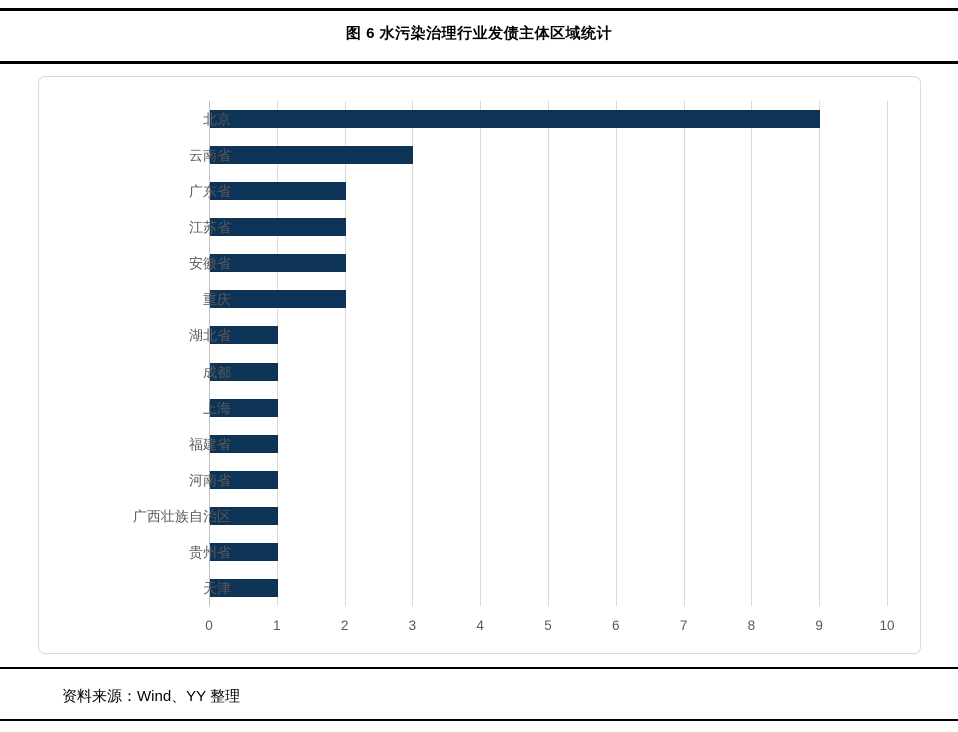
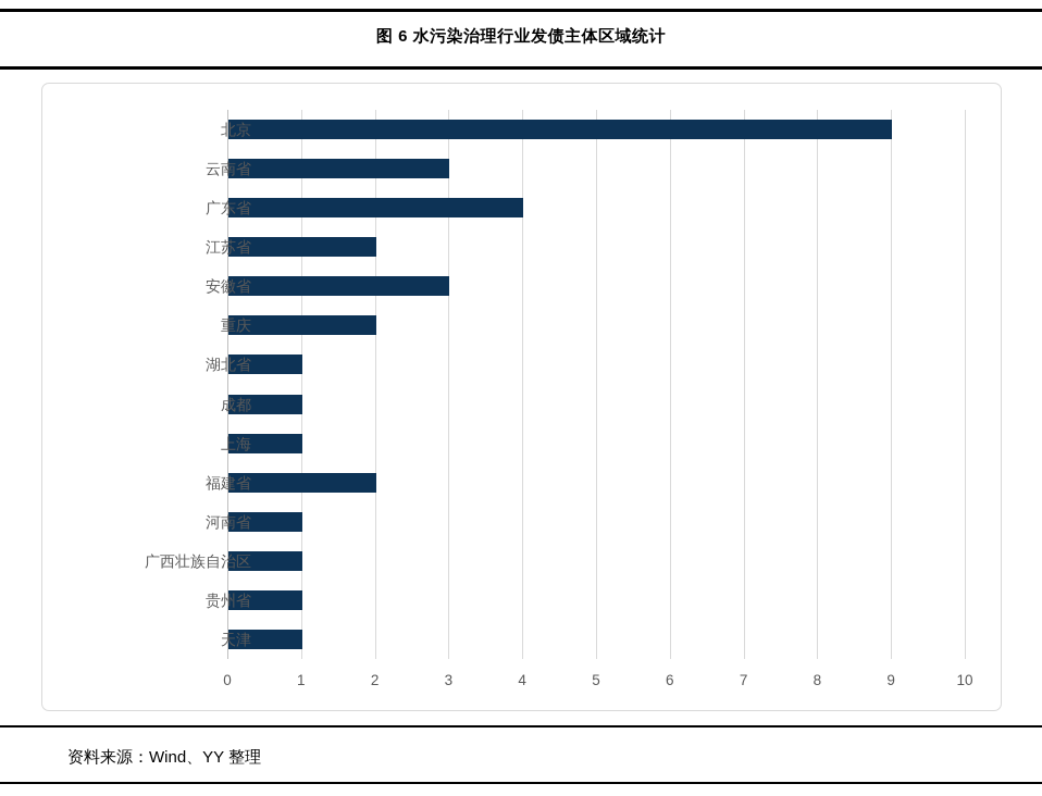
广东省: 2 -> 4
安徽省: 2 -> 3
福建省: 1 -> 2
